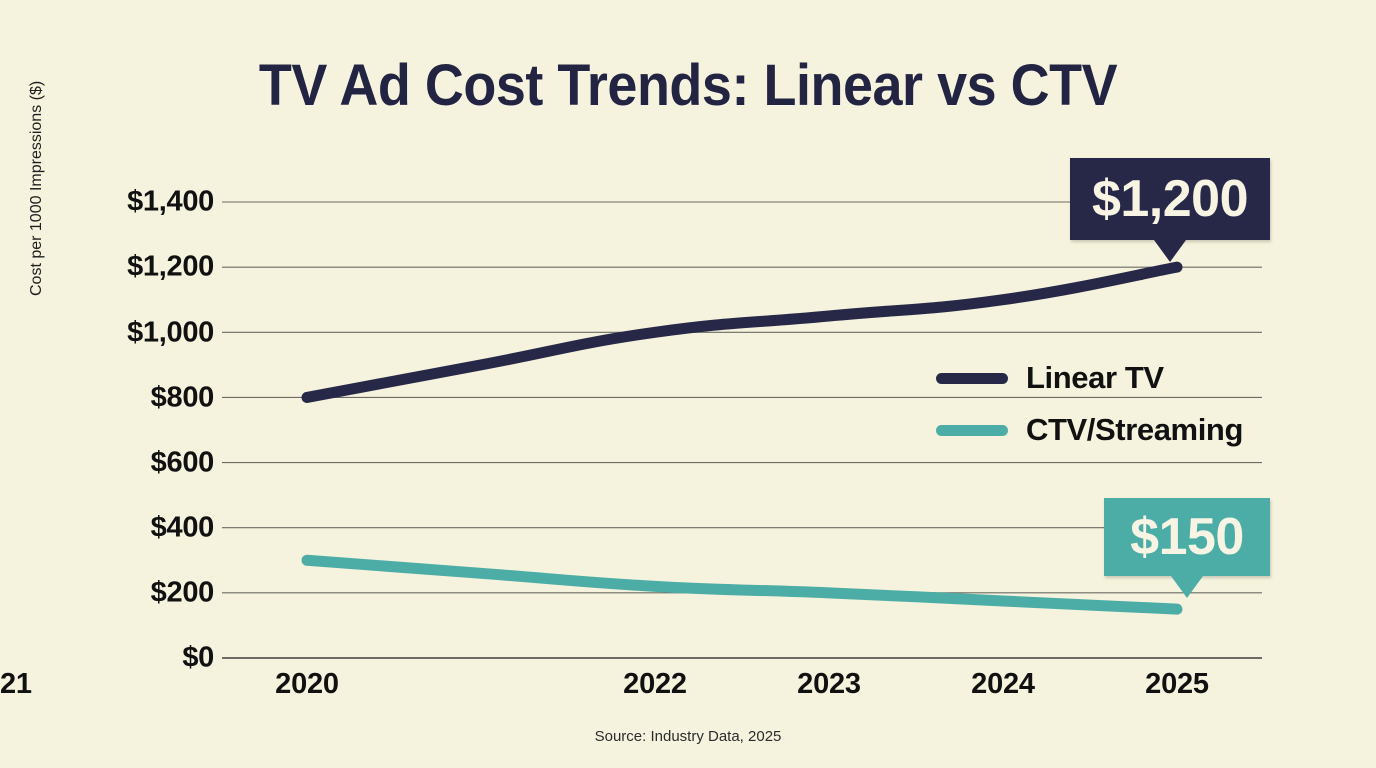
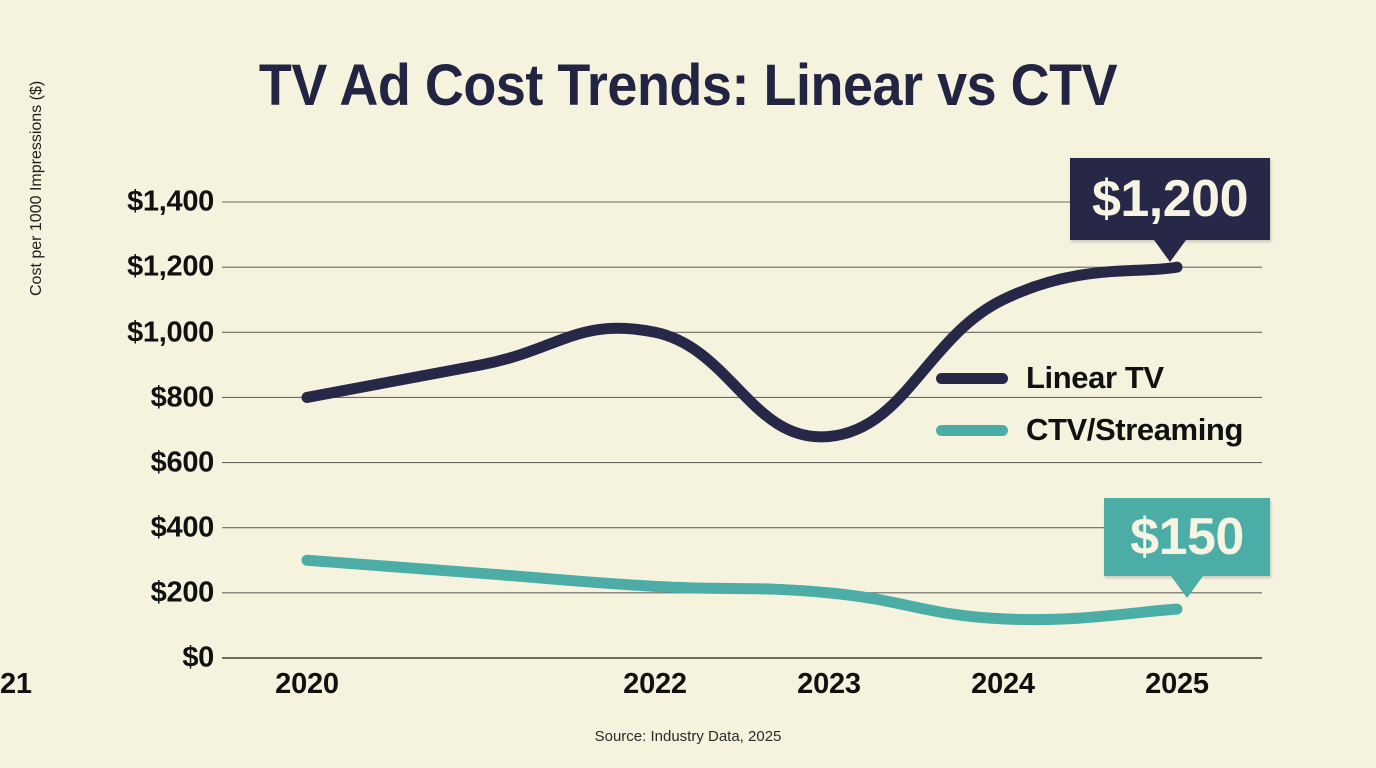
Linear TV/2023: $1050 -> $680
CTV/Streaming/2024: $180 -> $120
